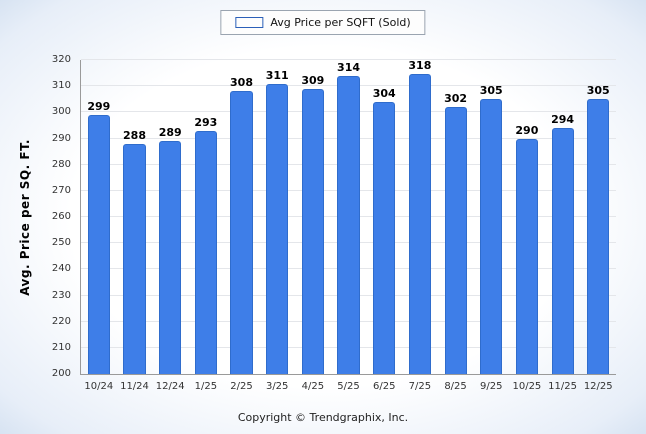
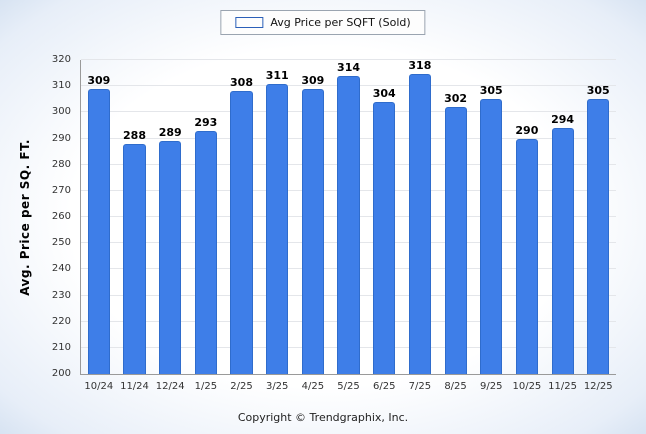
10/24: 299 -> 309
